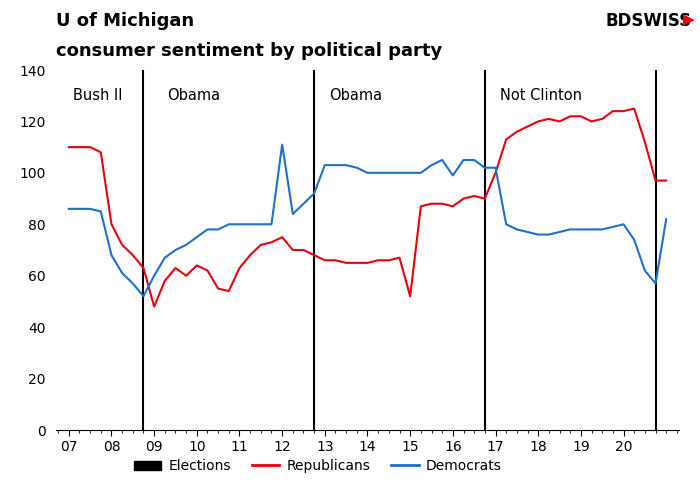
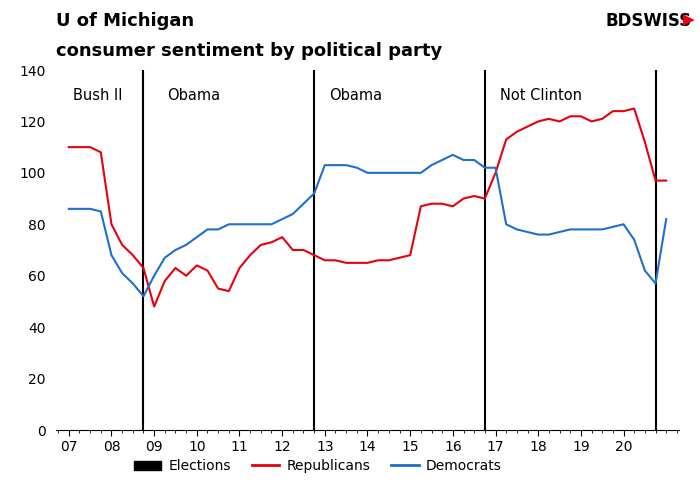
Democrats/12: 111 -> 82
Republicans/15: 52 -> 68
Democrats/16: 99 -> 107
